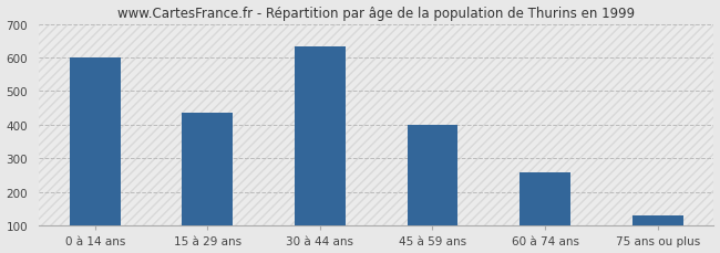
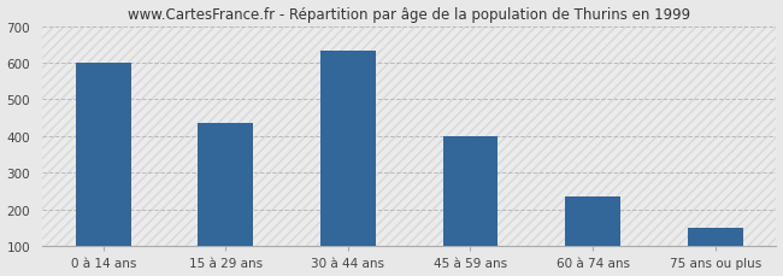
60 à 74 ans: 259 -> 235
75 ans ou plus: 130 -> 150
